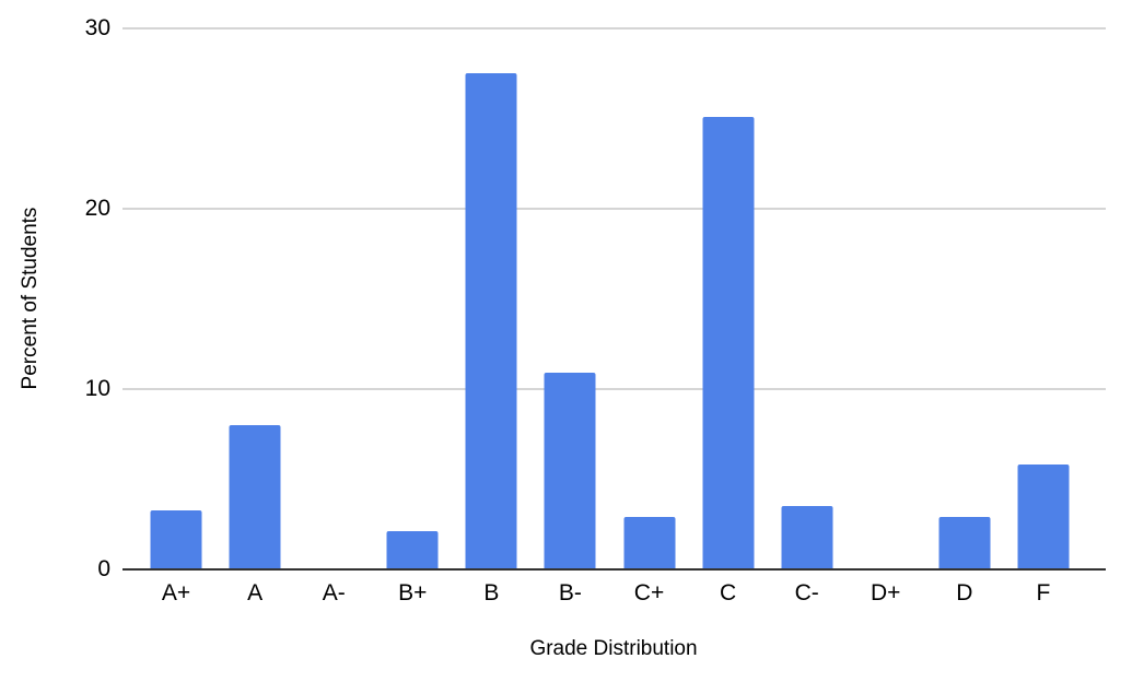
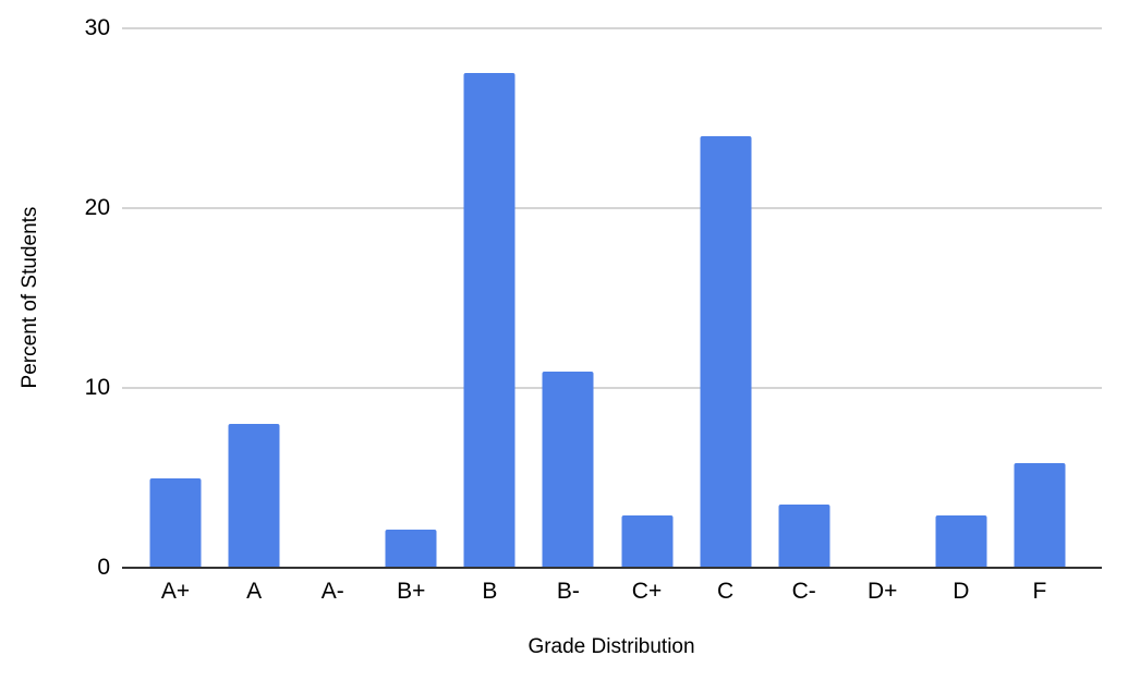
A+: 3.3 -> 5.0
C: 25.1 -> 24.0
